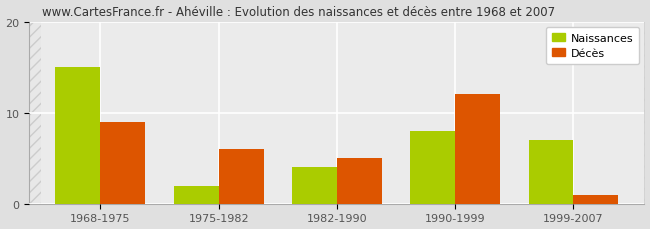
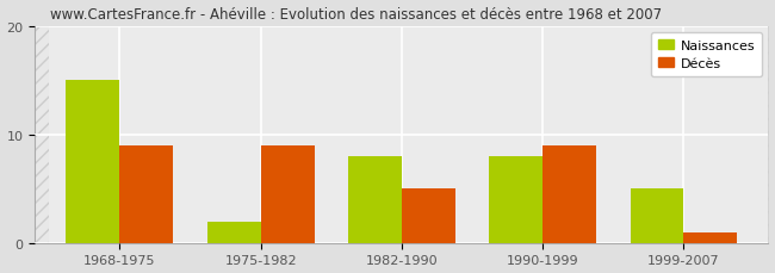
Décès/1975-1982: 6 -> 9
Naissances/1982-1990: 4 -> 8
Décès/1990-1999: 12 -> 9
Naissances/1999-2007: 7 -> 5
